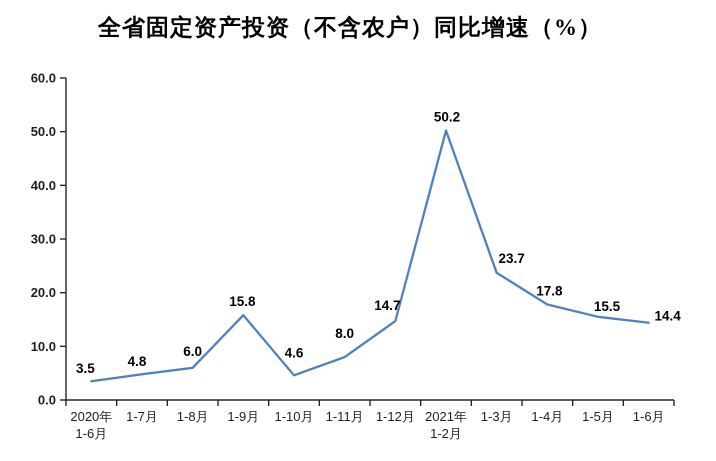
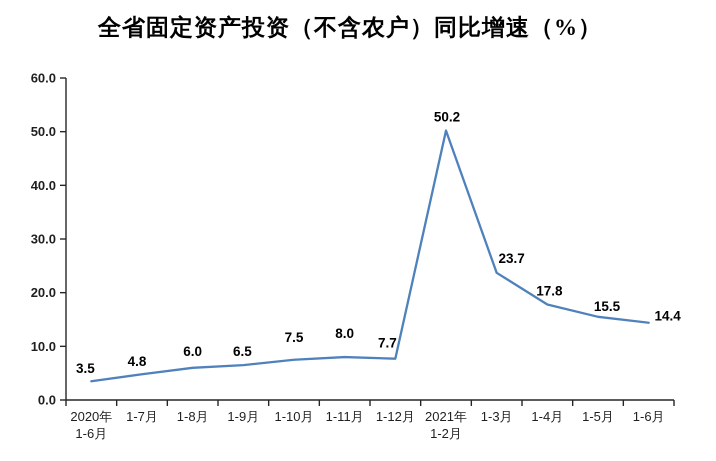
1-9月: 15.8 -> 6.5
1-10月: 4.6 -> 7.5
1-12月: 14.7 -> 7.7
